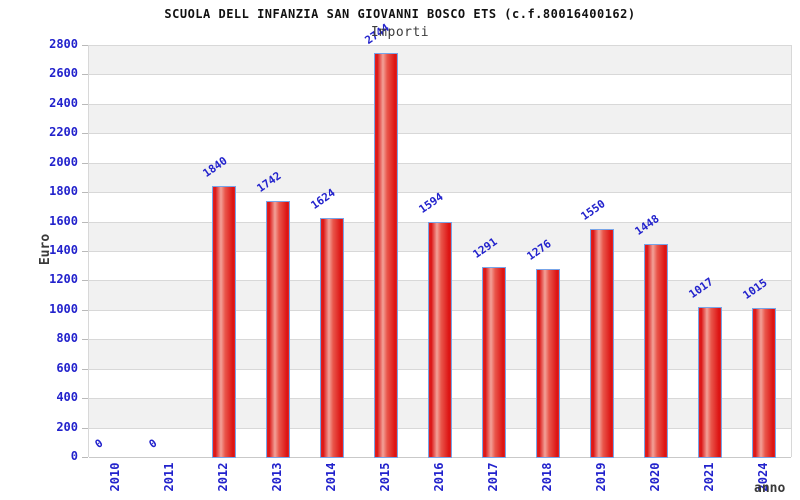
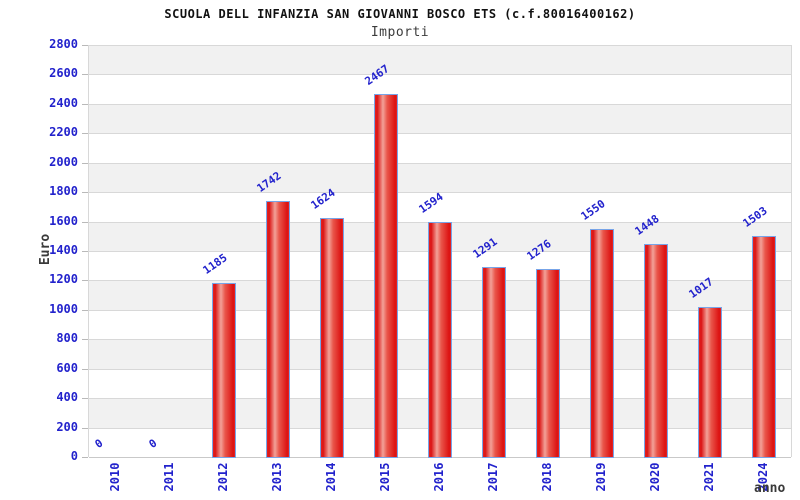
2012: 1840 -> 1185
2015: 2744 -> 2467
2024: 1015 -> 1503
